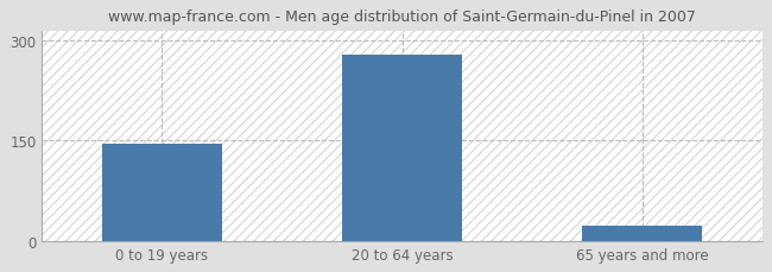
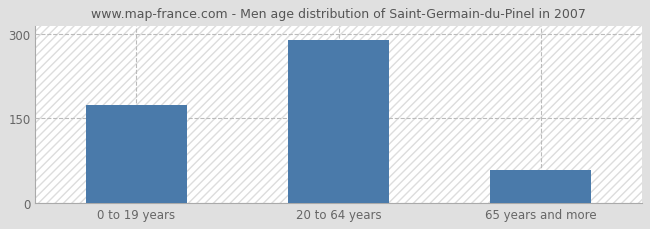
0 to 19 years: 145 -> 174
20 to 64 years: 278 -> 290
65 years and more: 22 -> 58
